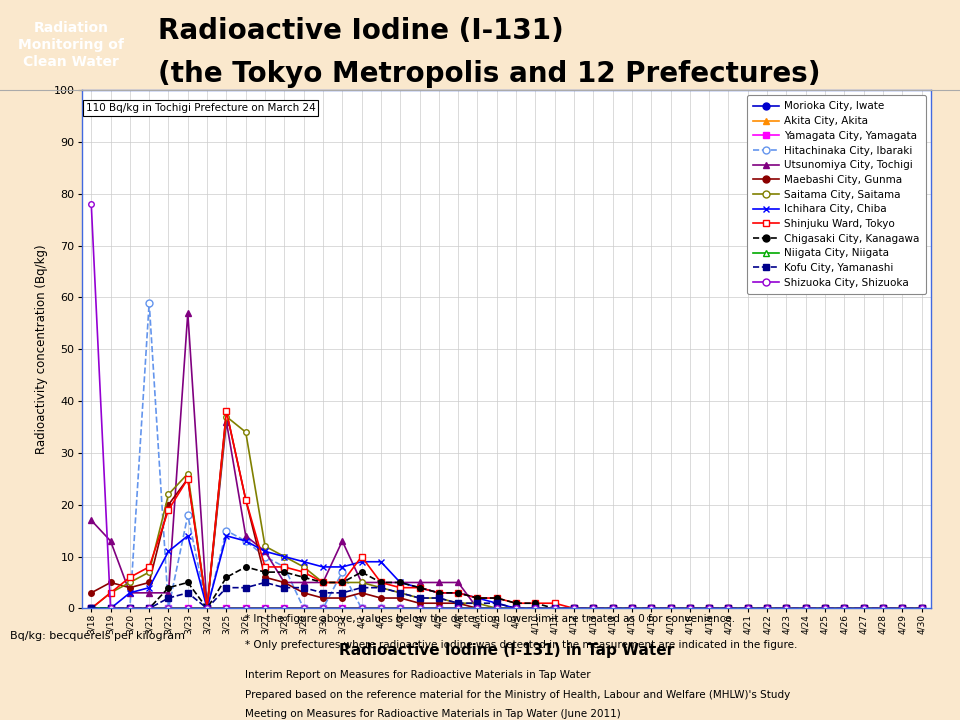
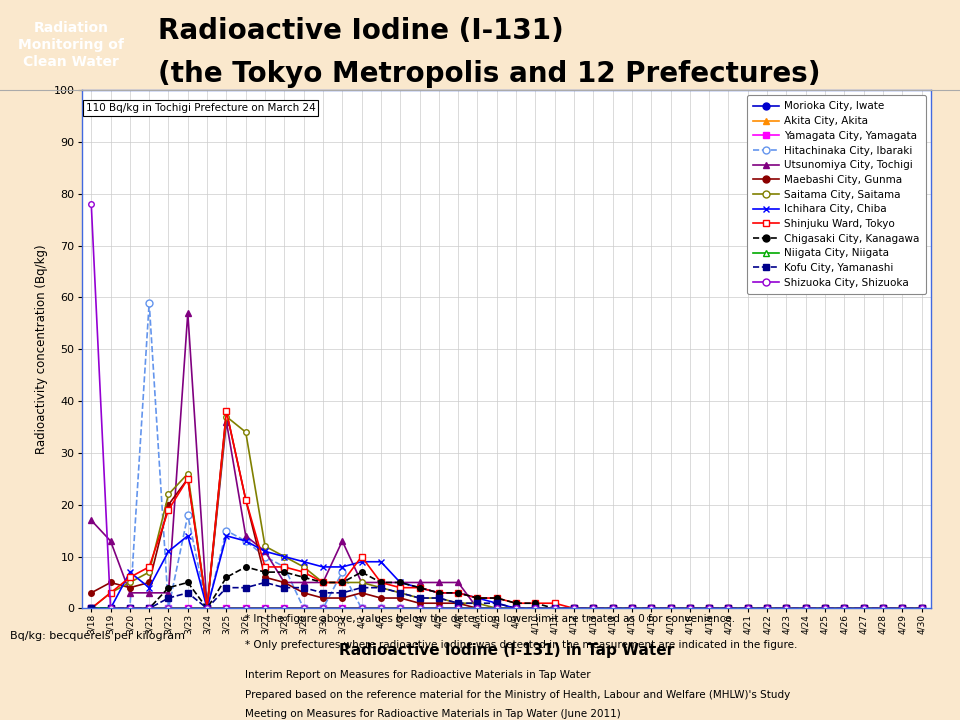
Ichihara City, Chiba/3/20: 3 -> 7
